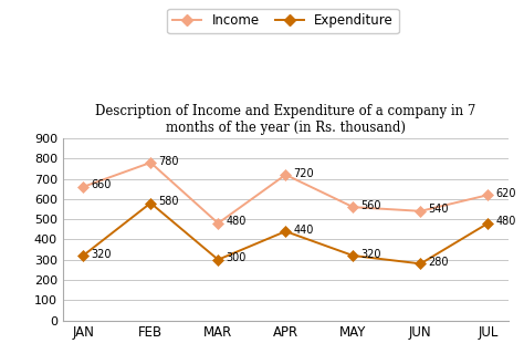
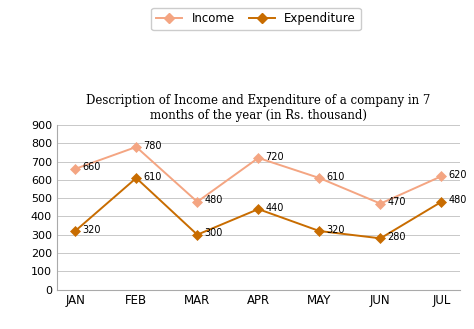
Expenditure/FEB: 580 -> 610
Income/MAY: 560 -> 610
Income/JUN: 540 -> 470
